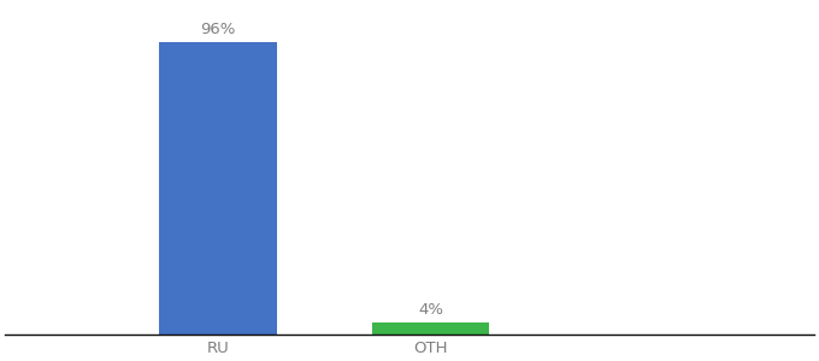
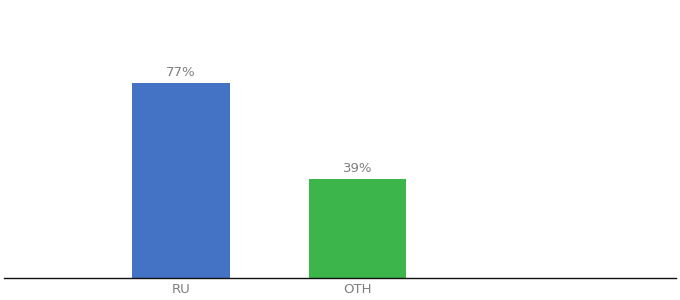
RU: 96% -> 77%
OTH: 4% -> 39%
